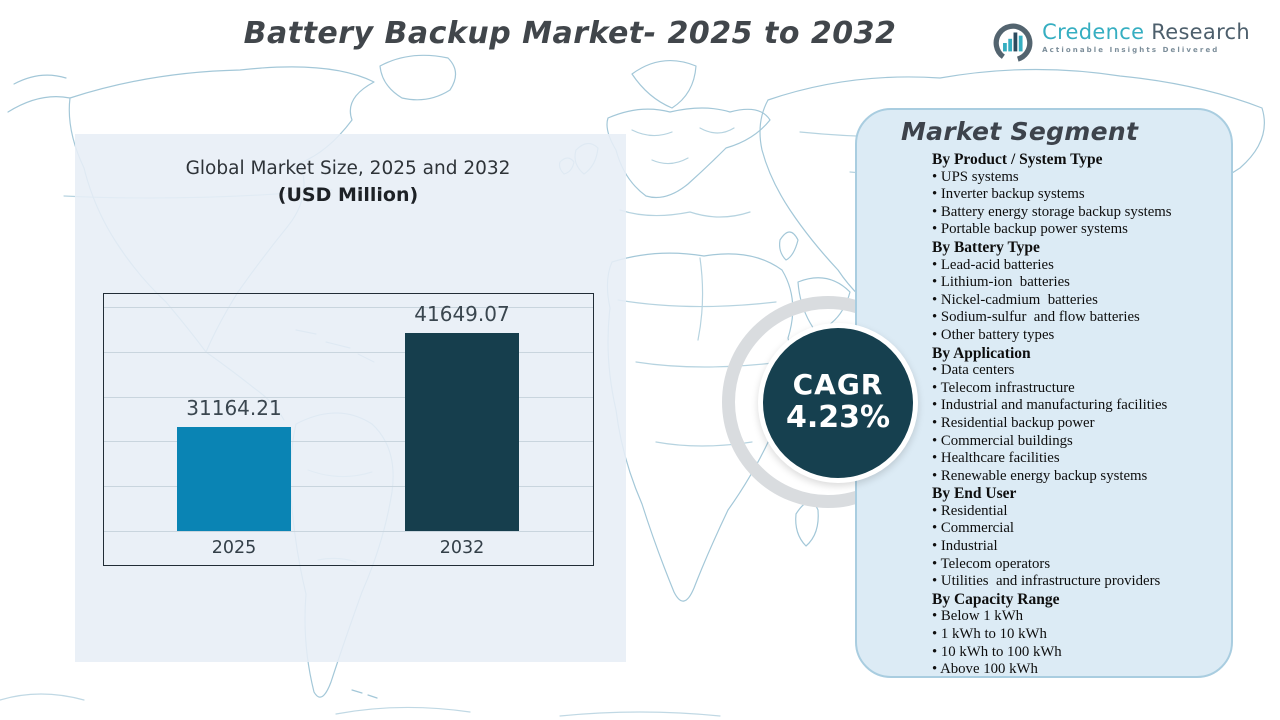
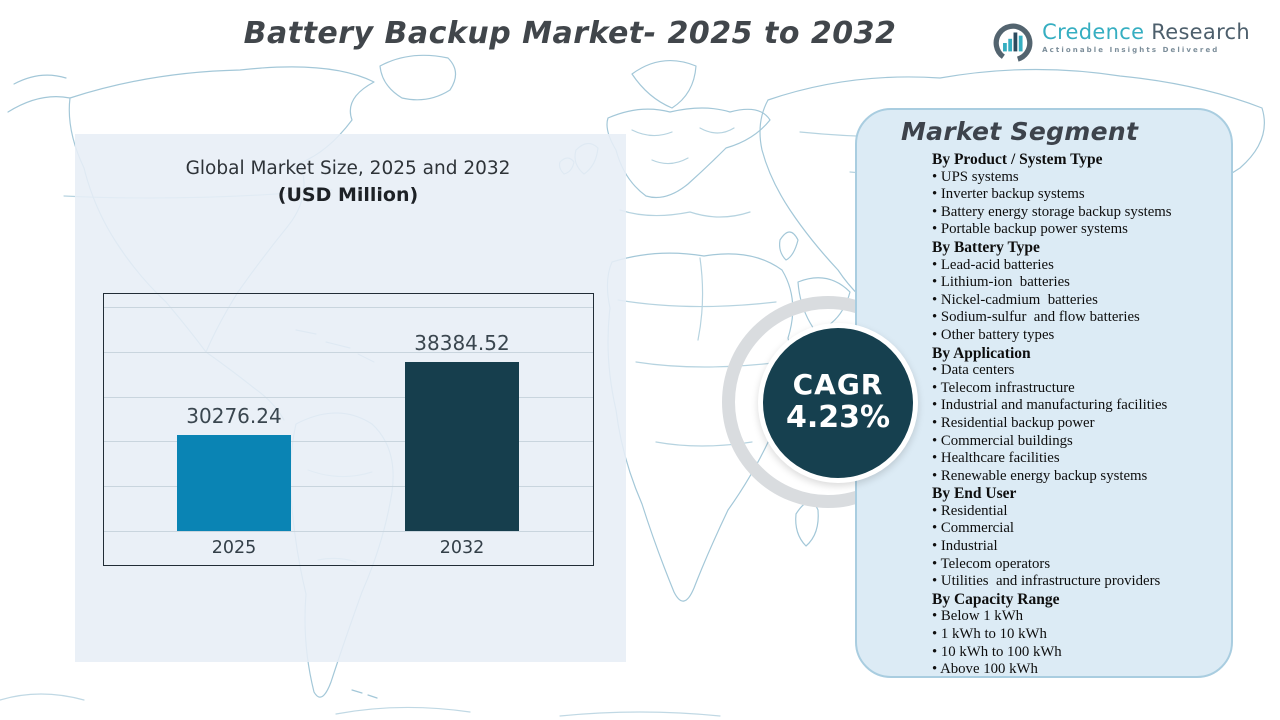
2025: 31164.21 -> 30276.24
2032: 41649.07 -> 38384.52
